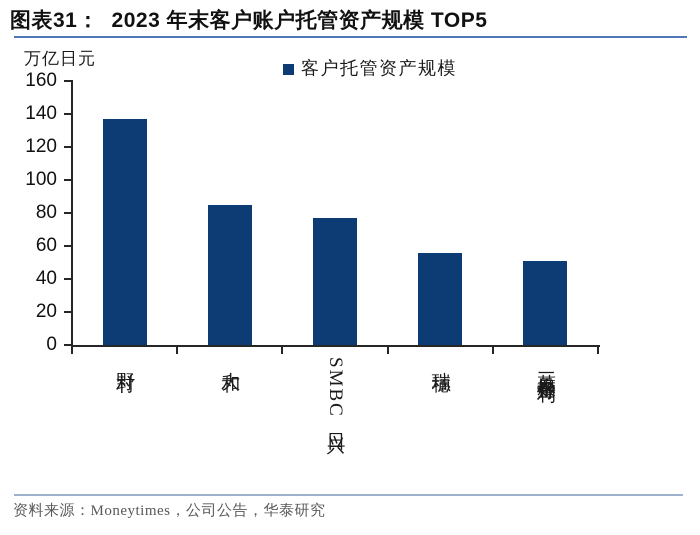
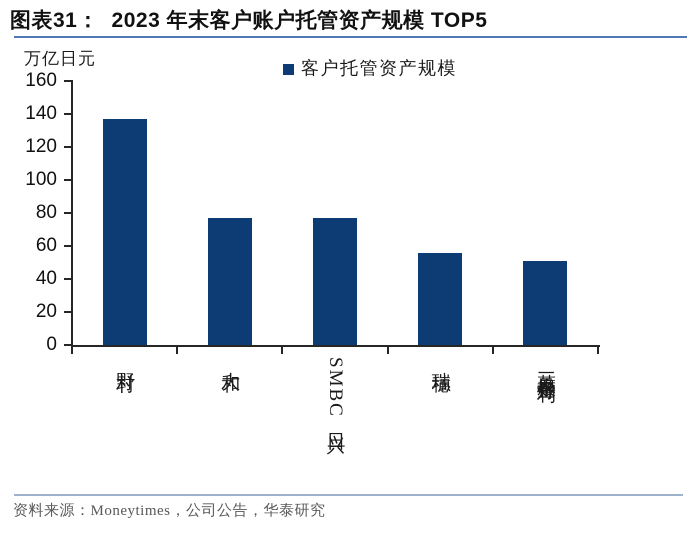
大和: 85 -> 77
